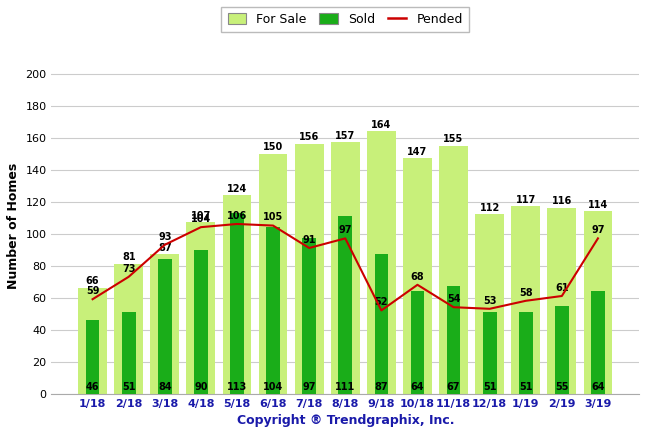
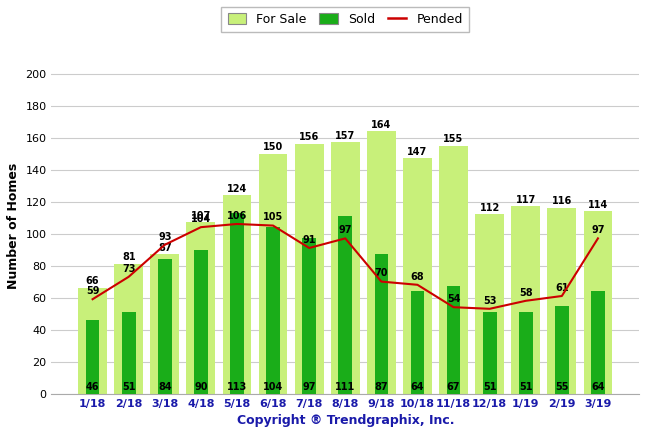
Pended/9/18: 52 -> 70
